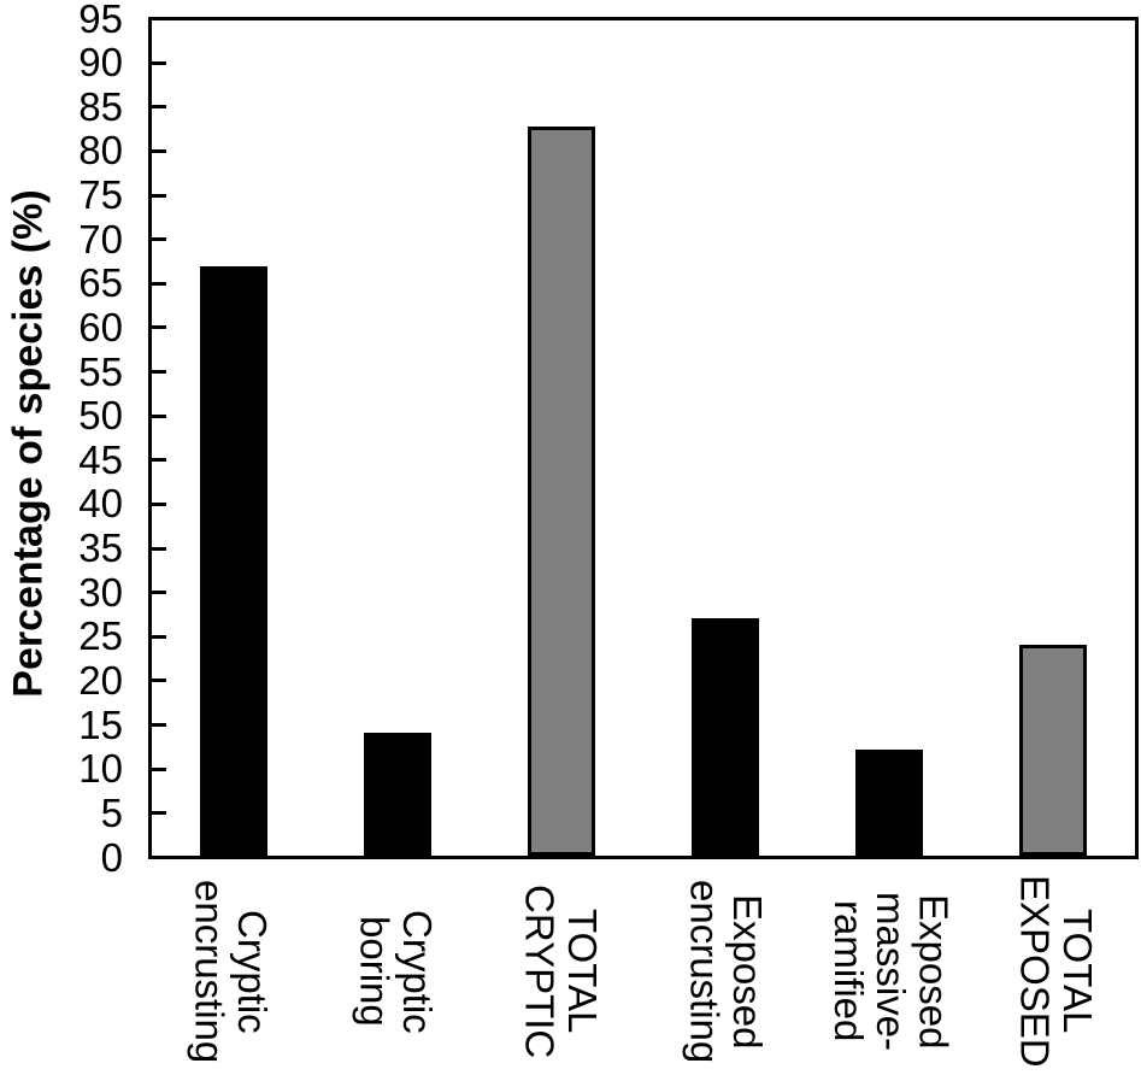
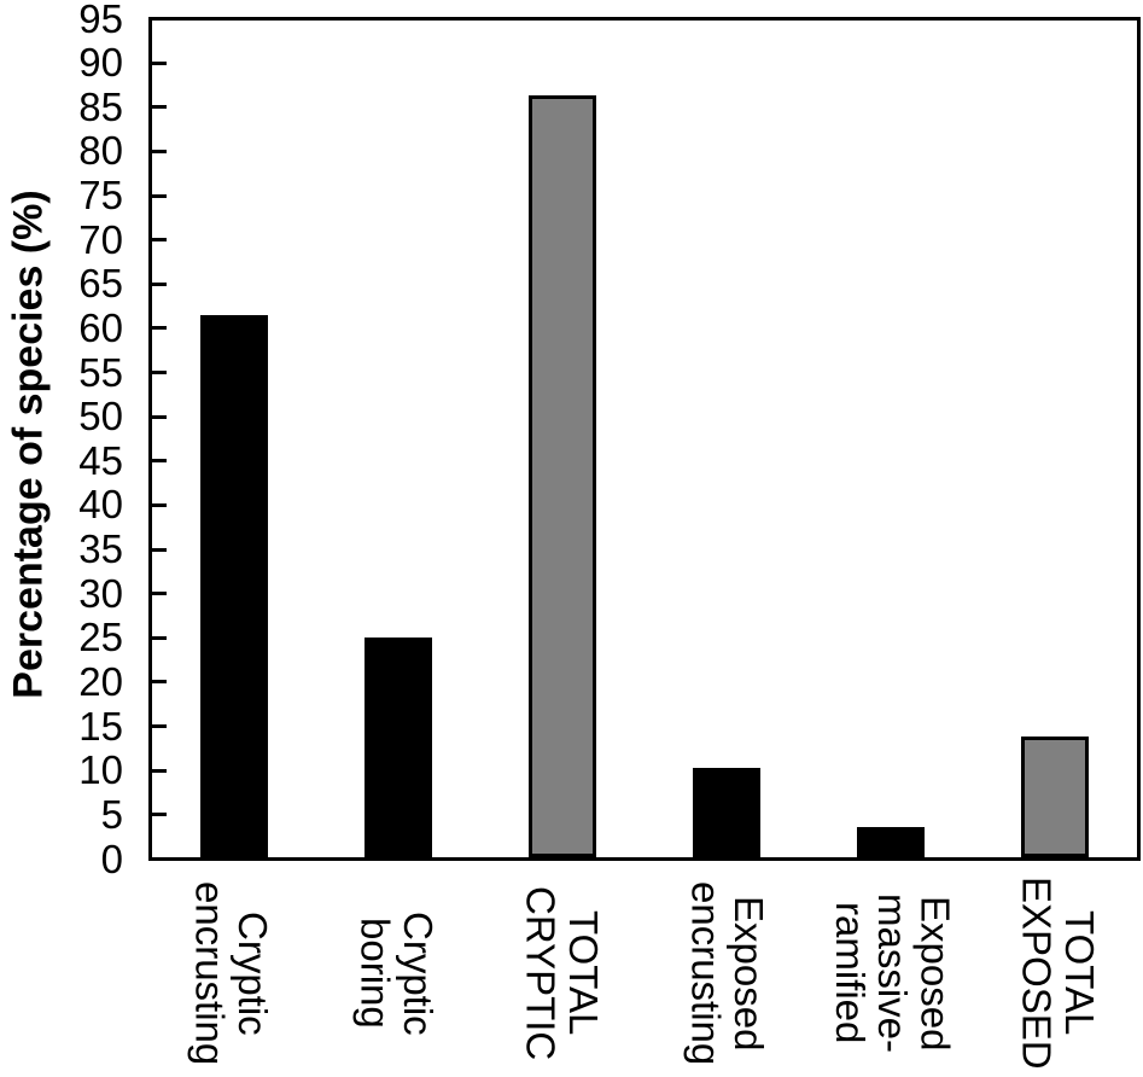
Cryptic encrusting: 67 -> 62
Cryptic boring: 14 -> 25
TOTAL CRYPTIC: 83 -> 86
Exposed encrusting: 27 -> 10
Exposed massive- ramified: 12 -> 3
TOTAL EXPOSED: 24 -> 14
